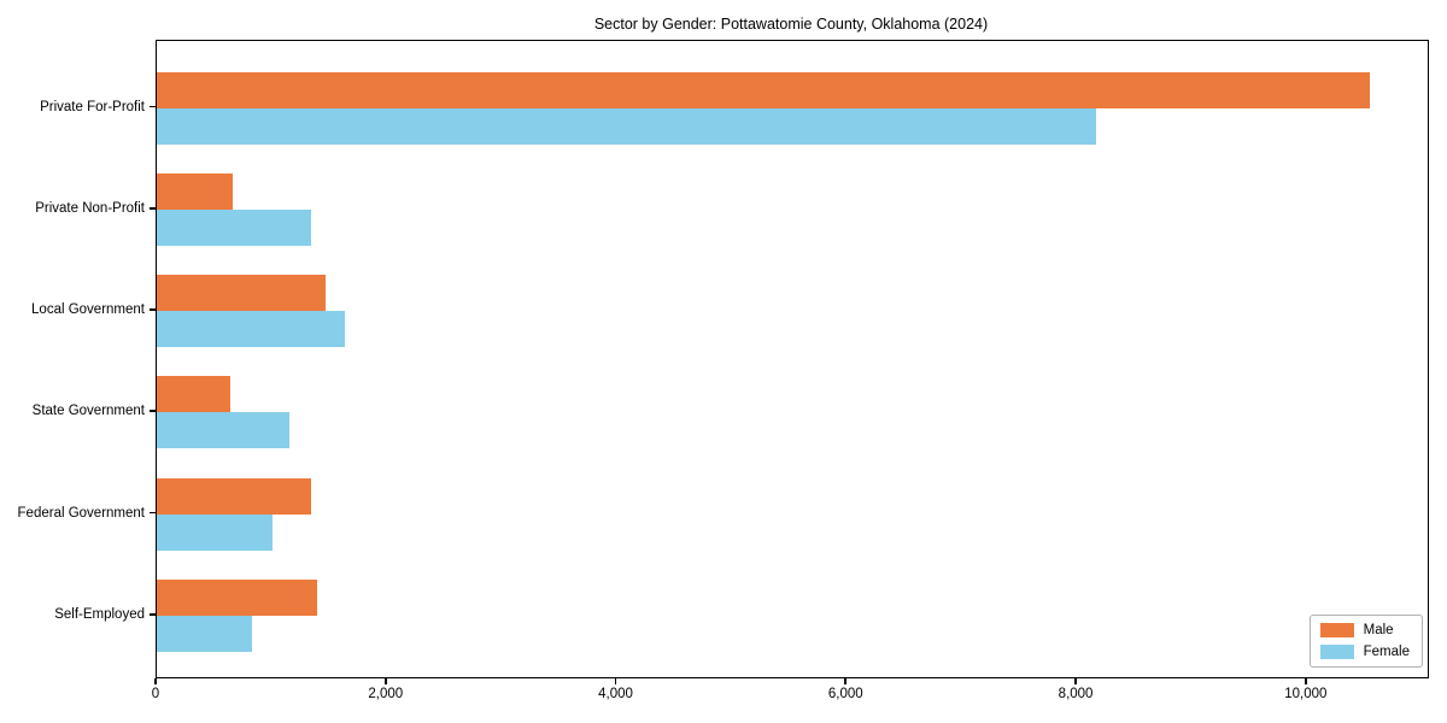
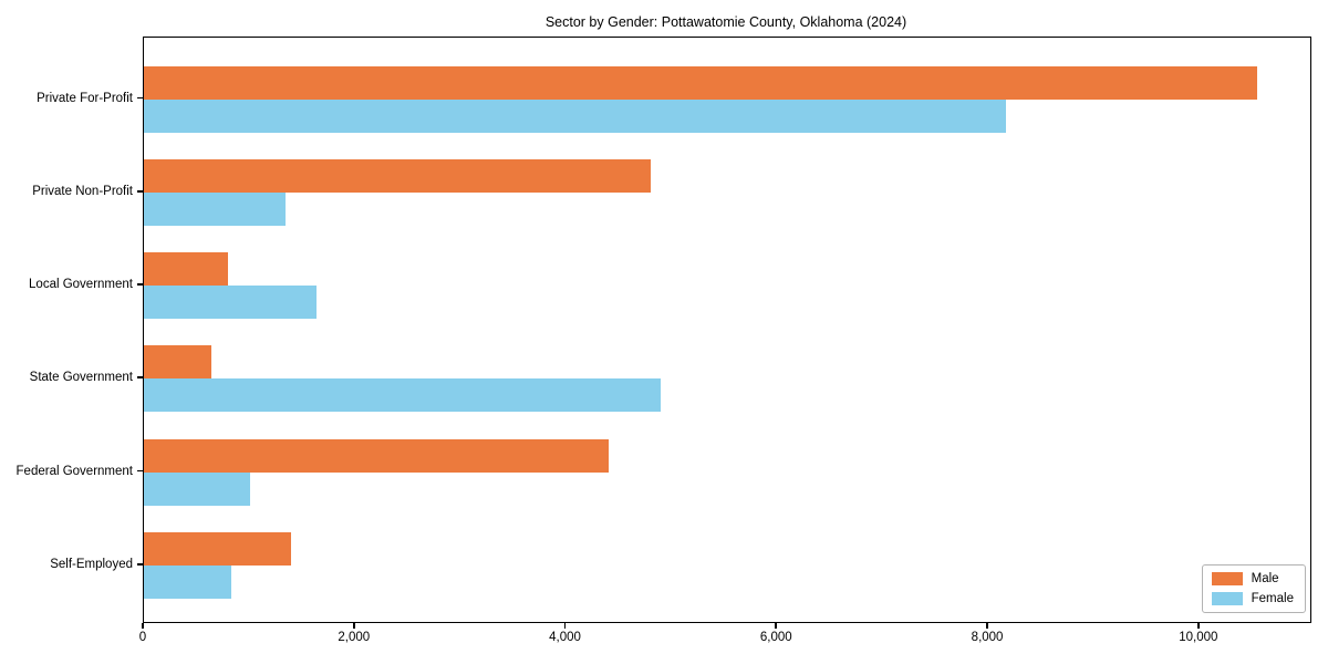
Male/Private Non-Profit: 700 -> 4800
Male/Local Government: 1500 -> 800
Female/State Government: 1200 -> 4900
Male/Federal Government: 1300 -> 4400
